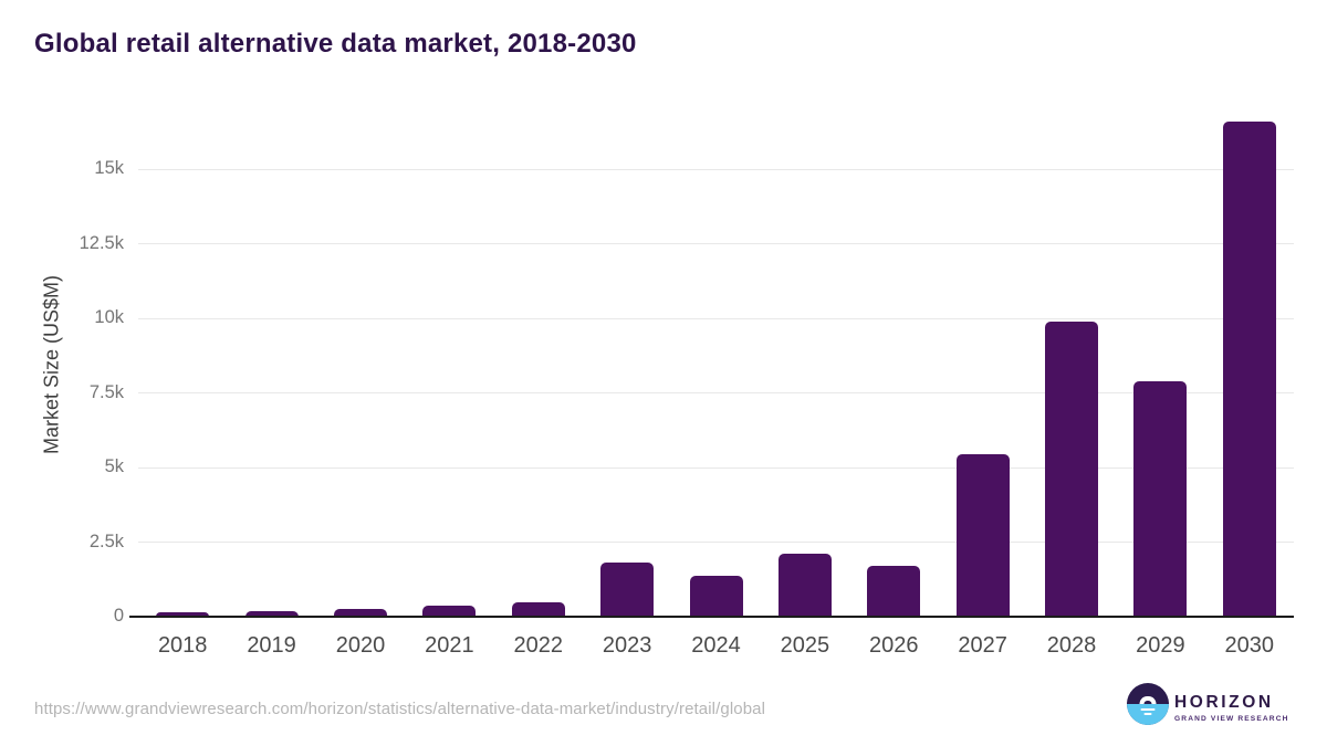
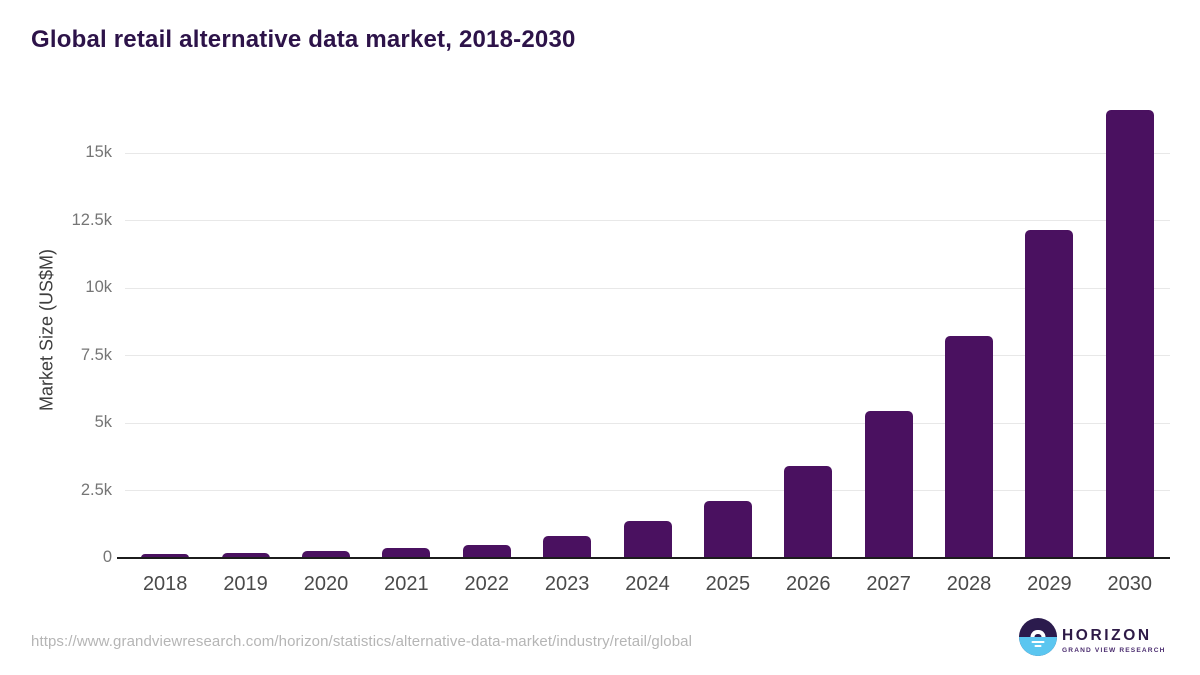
2023: 1.8k -> 0.8k
2026: 1.7k -> 3.4k
2028: 9.9k -> 8.2k
2029: 7.9k -> 12.2k
